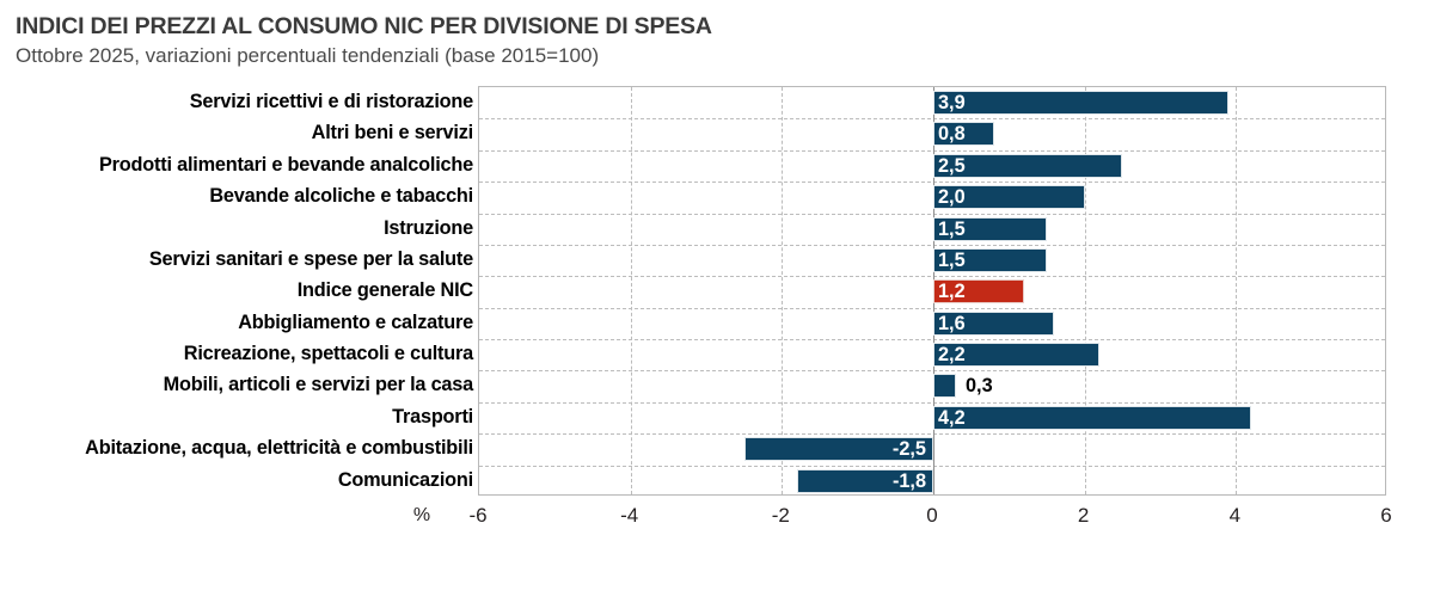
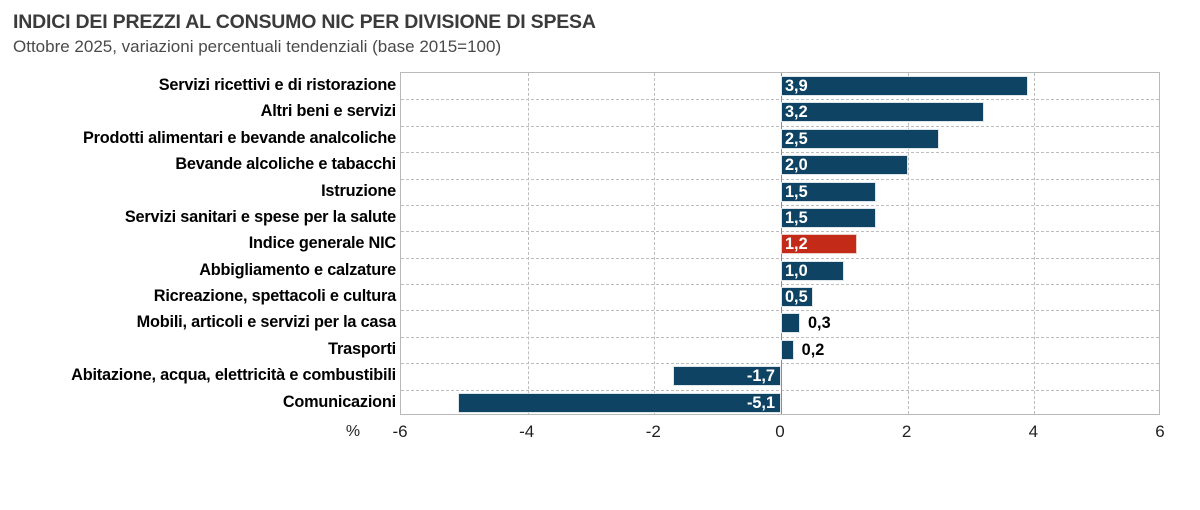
Altri beni e servizi: 0,8 -> 3,2
Abbigliamento e calzature: 1,6 -> 1,0
Ricreazione, spettacoli e cultura: 2,2 -> 0,5
Trasporti: 4,2 -> 0,2
Abitazione, acqua, elettricità e combustibili: -2,5 -> -1,7
Comunicazioni: -1,8 -> -5,1
